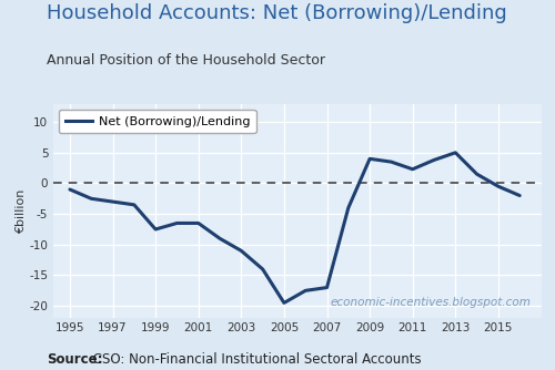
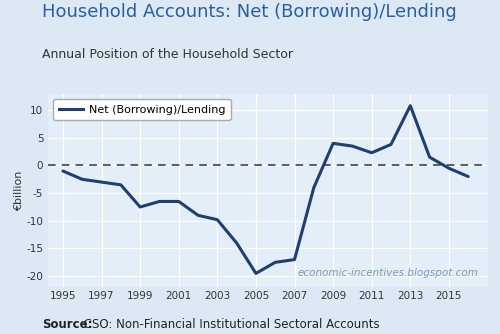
2003: -11.0 -> -9.8
2013: 5.0 -> 10.8
